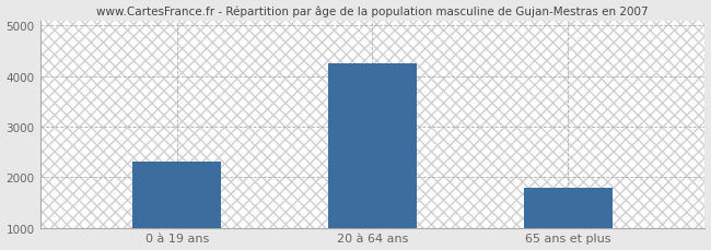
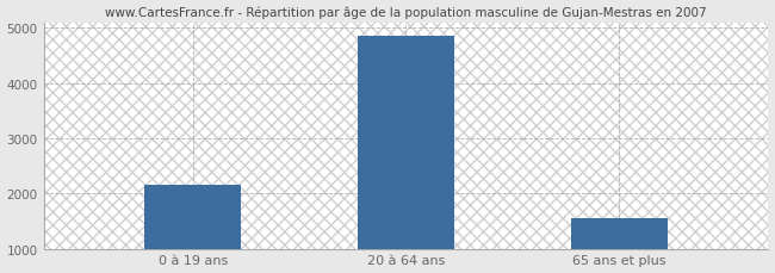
0 à 19 ans: 2300 -> 2150
20 à 64 ans: 4250 -> 4850
65 ans et plus: 1800 -> 1550
